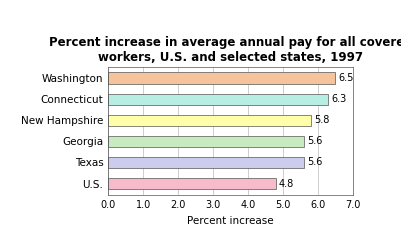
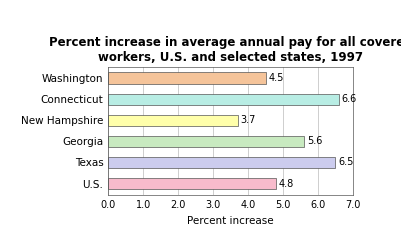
Washington: 6.5 -> 4.5
Connecticut: 6.3 -> 6.6
New Hampshire: 5.8 -> 3.7
Texas: 5.6 -> 6.5
